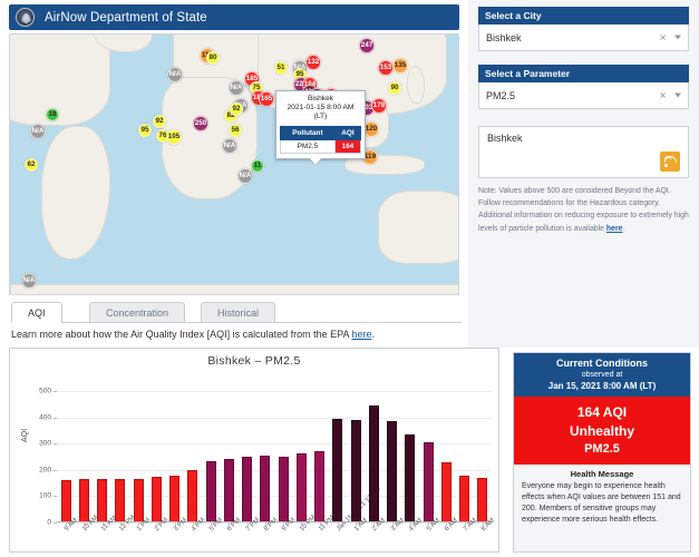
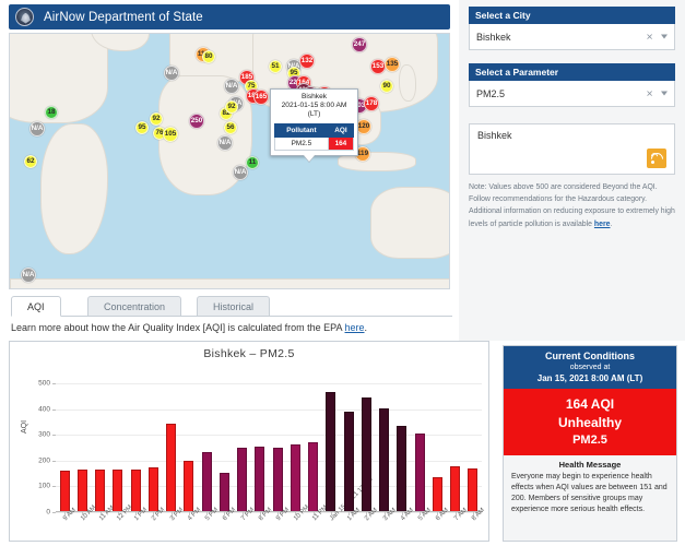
3 PM: 180 -> 340
6 PM: 240 -> 150
Jan 15, 2021 12 AM: 390 -> 460
3 AM: 380 -> 400
6 AM: 220 -> 130
